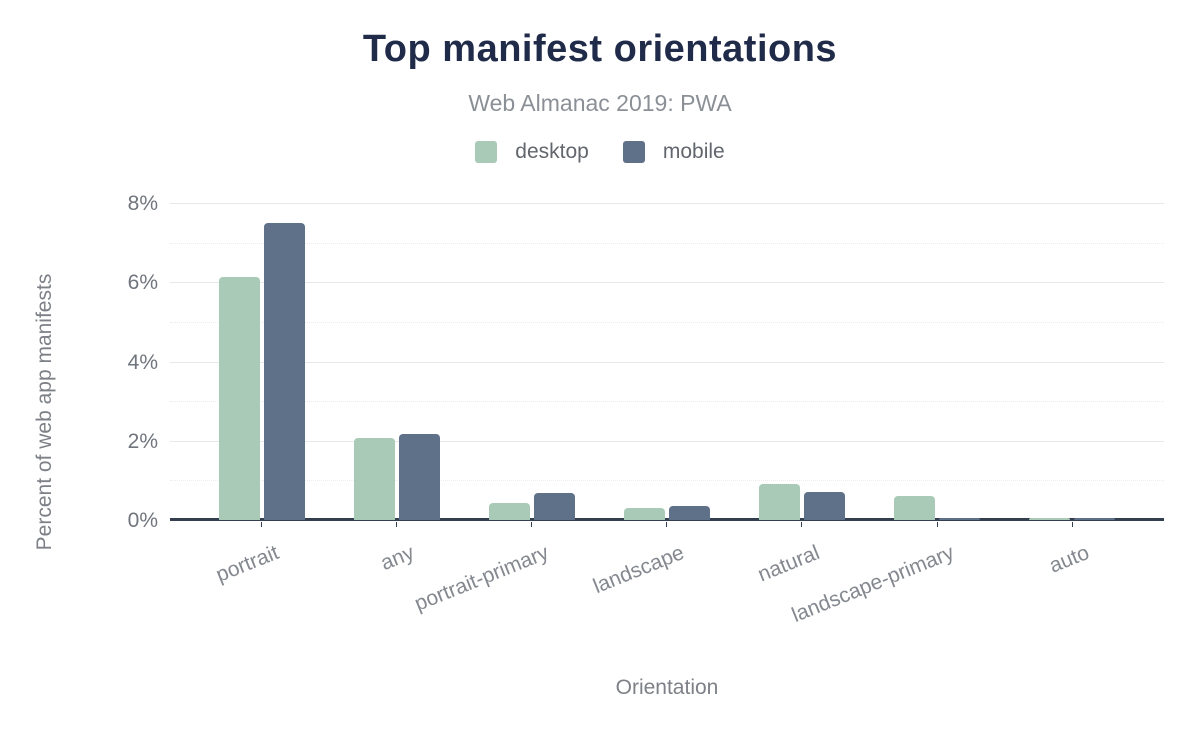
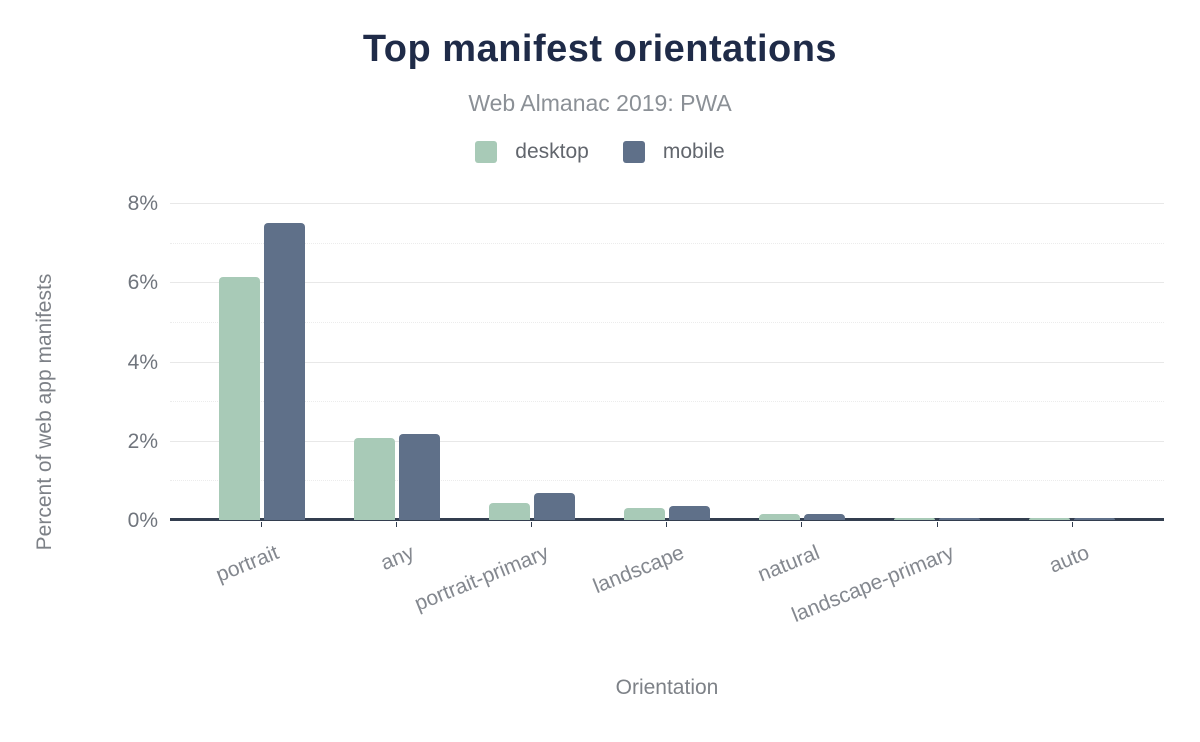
desktop/natural: 0.9% -> 0.2%
mobile/natural: 0.7% -> 0.1%
desktop/landscape-primary: 0.6% -> 0.1%
